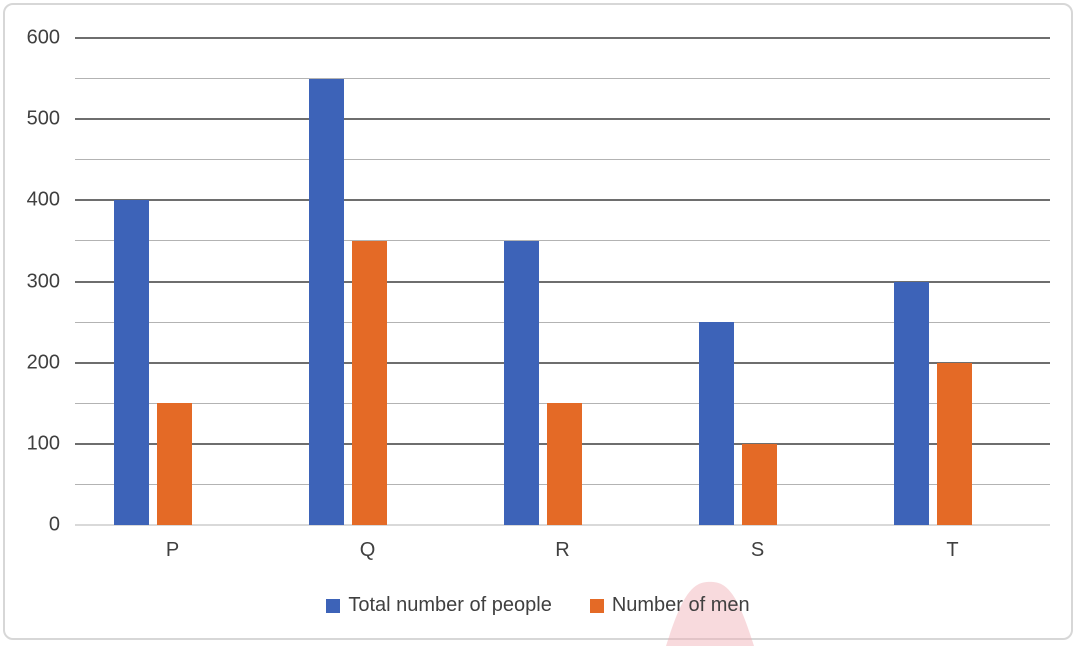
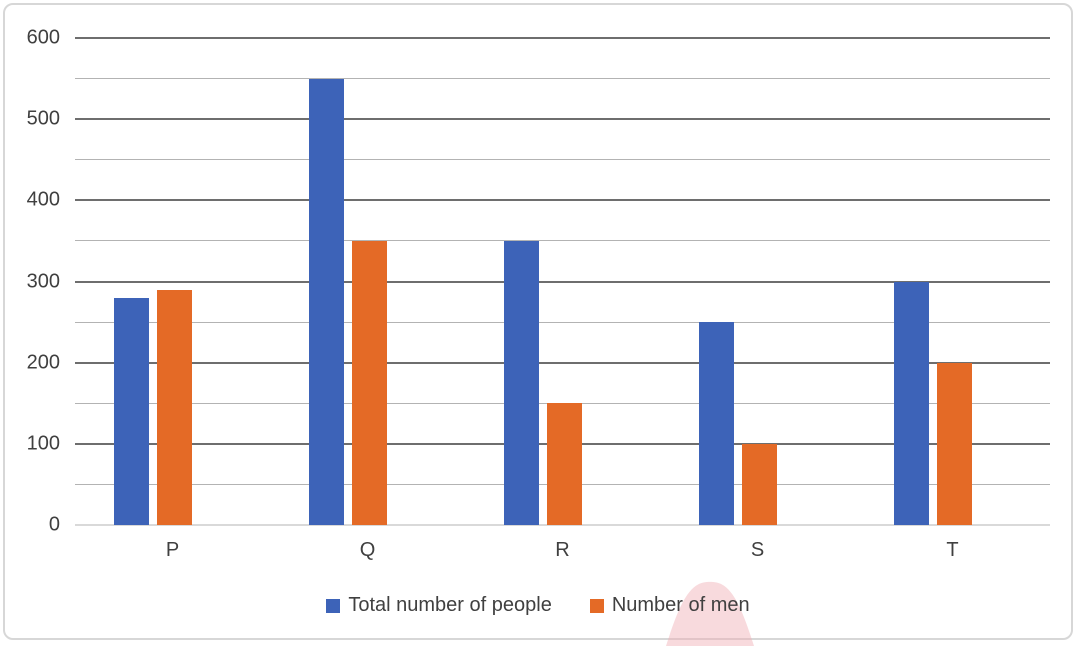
Total number of people/P: 400 -> 280
Number of men/P: 150 -> 290
